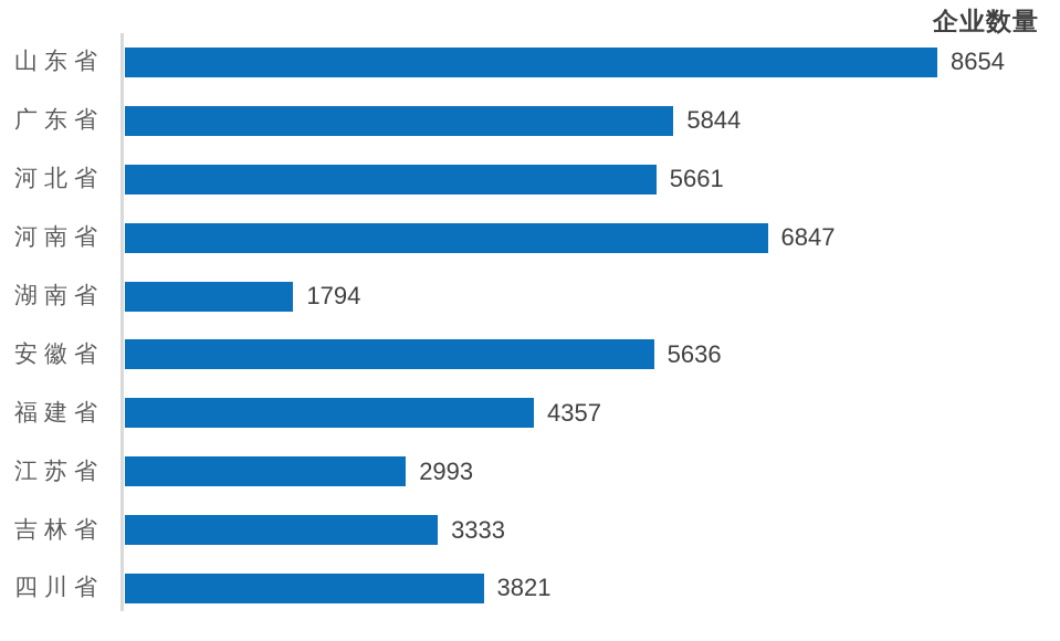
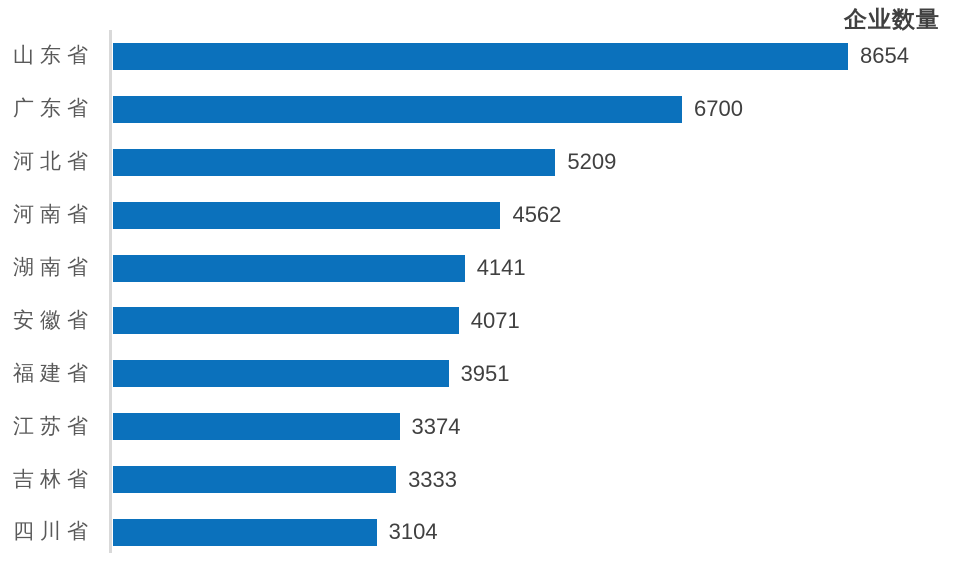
广东省: 5844 -> 6700
河北省: 5661 -> 5209
河南省: 6847 -> 4562
湖南省: 1794 -> 4141
安徽省: 5636 -> 4071
福建省: 4357 -> 3951
江苏省: 2993 -> 3374
四川省: 3821 -> 3104
